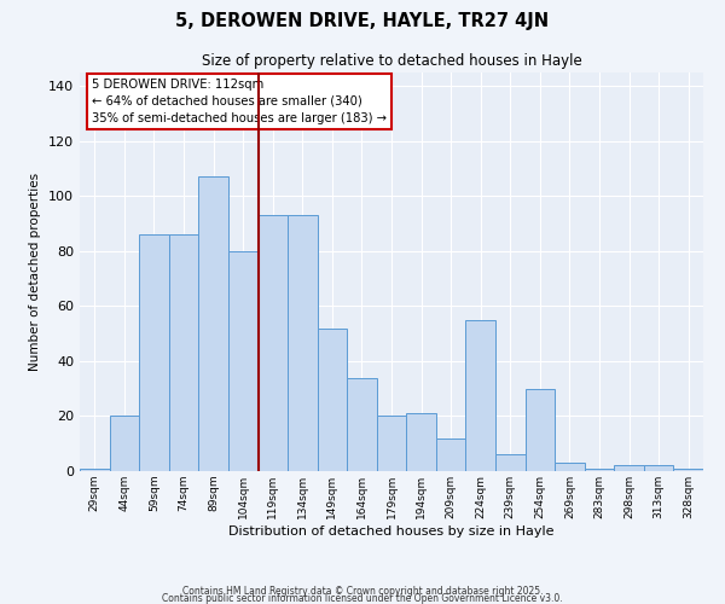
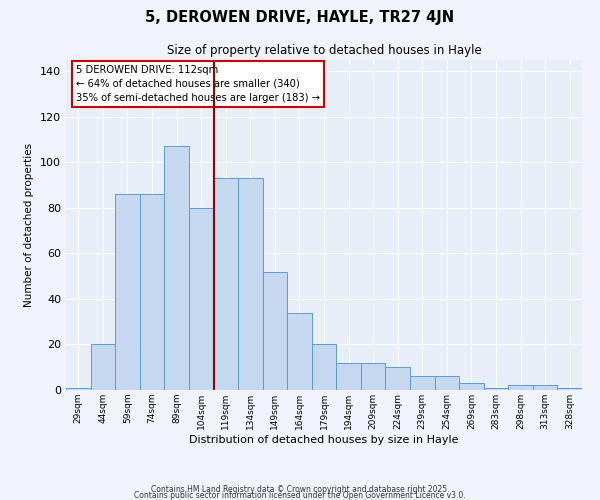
194sqm: 21 -> 12
224sqm: 55 -> 10
254sqm: 30 -> 6
